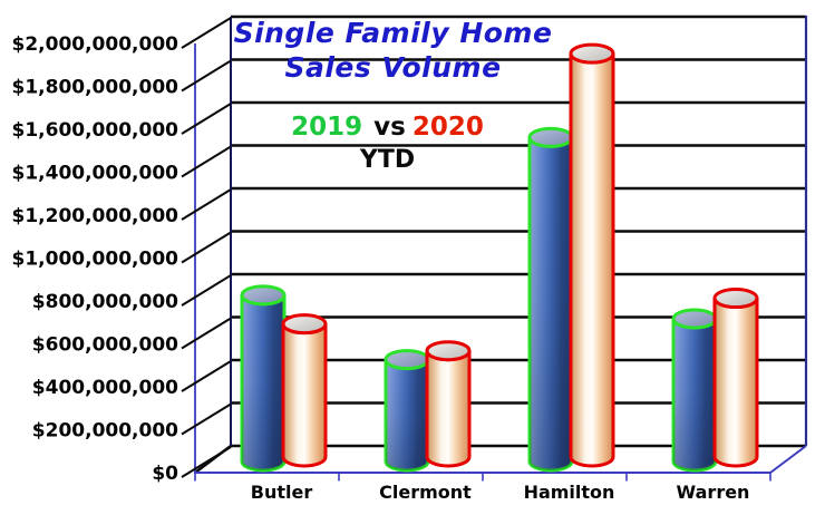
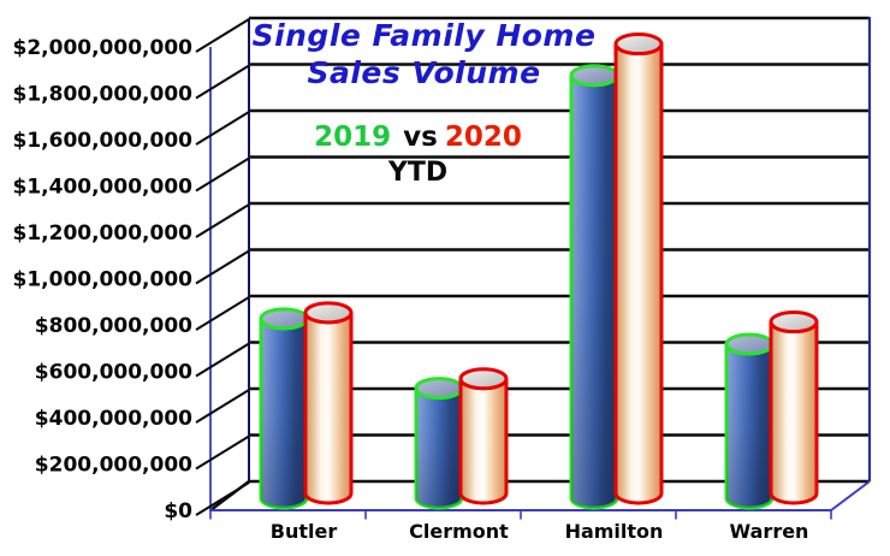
2020/Butler: $620000000 -> $780000000
2019/Hamilton: $1510000000 -> $1820000000
2020/Hamilton: $1880000000 -> $1940000000
